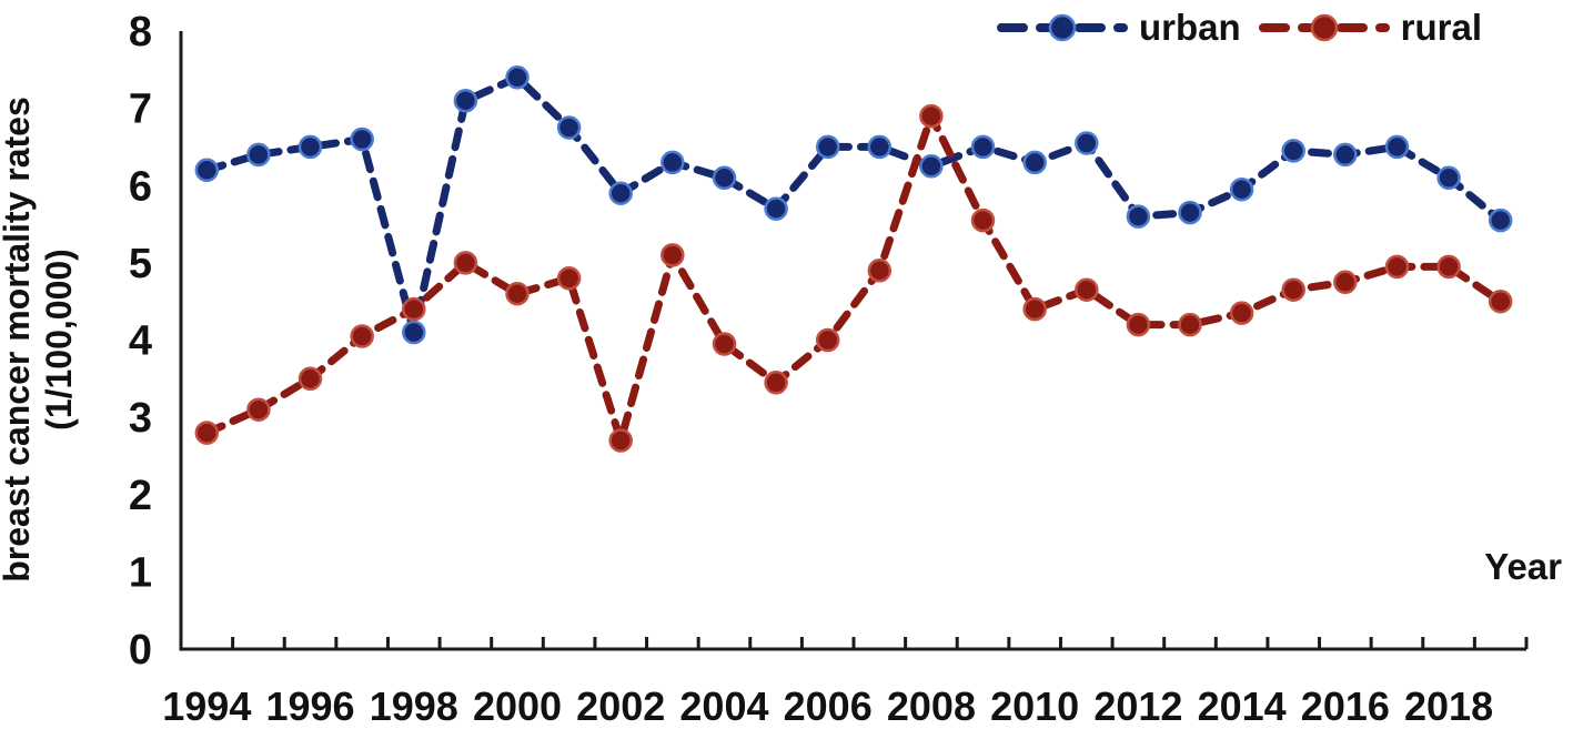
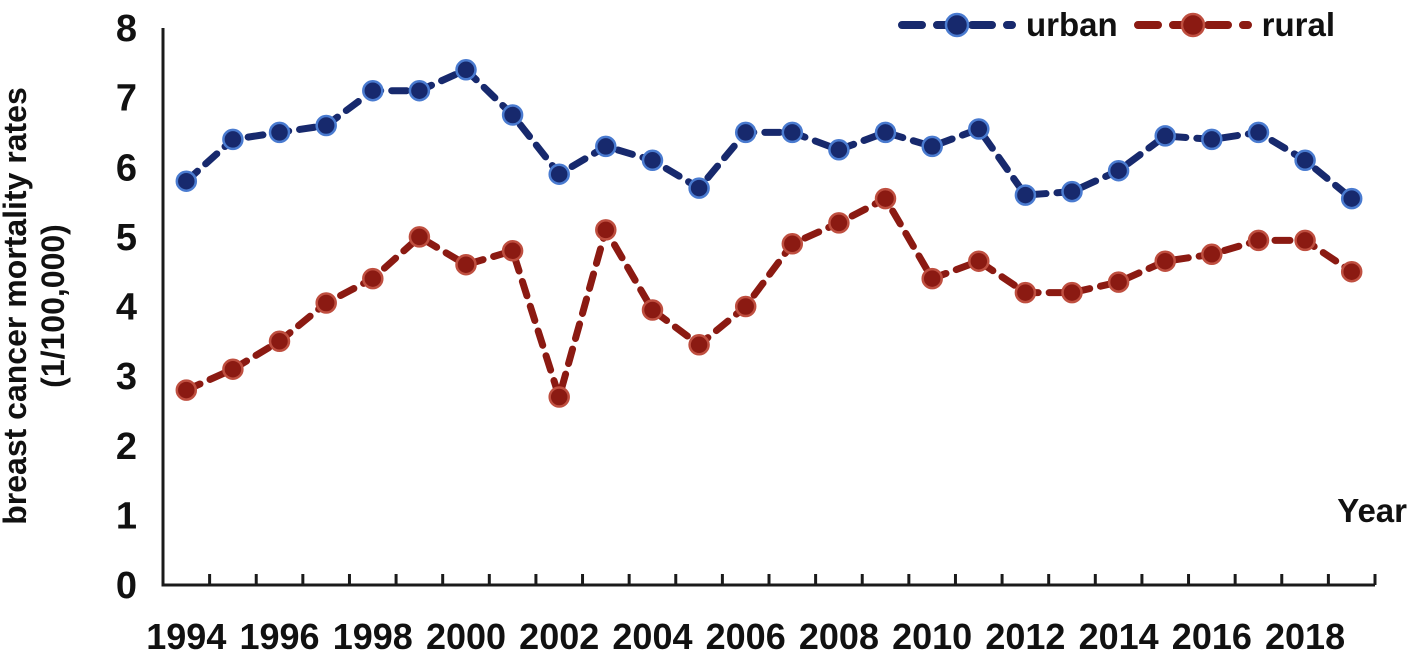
urban/1994: 6.2 -> 5.8
urban/1998: 4.1 -> 7.1
rural/2008: 6.9 -> 5.2
